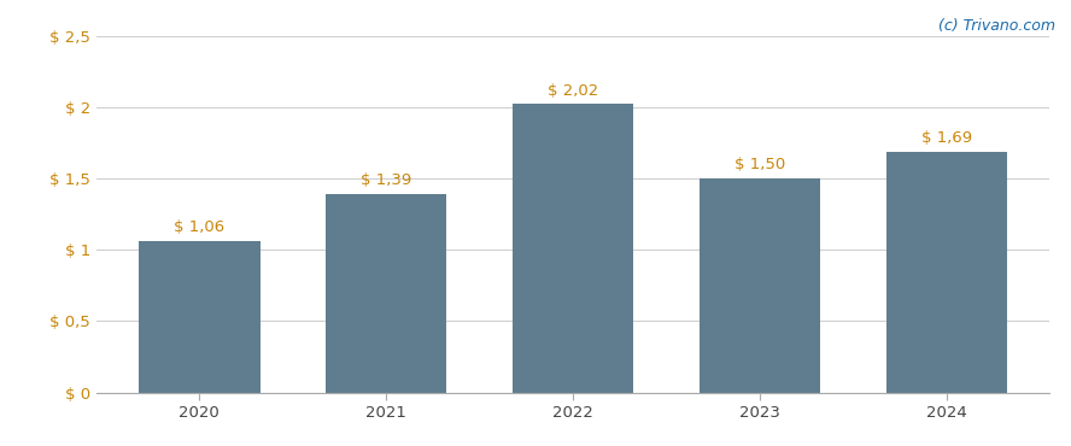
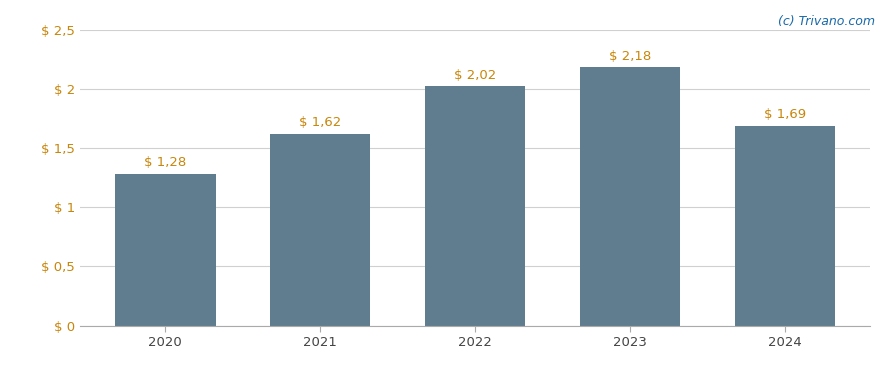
2020: 1,06 -> 1,28
2021: 1,39 -> 1,62
2023: 1,50 -> 2,18
